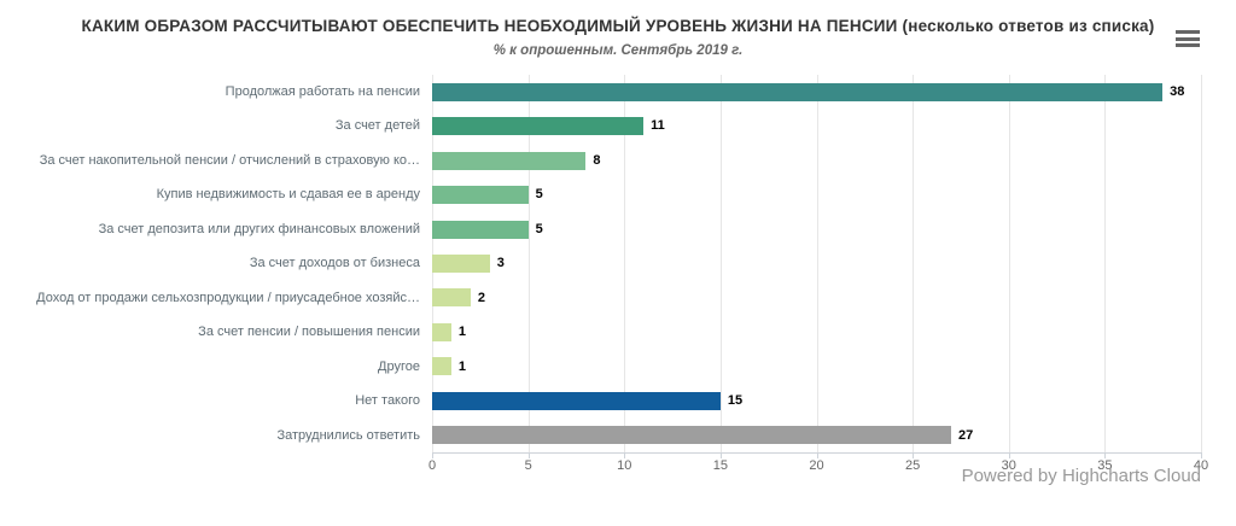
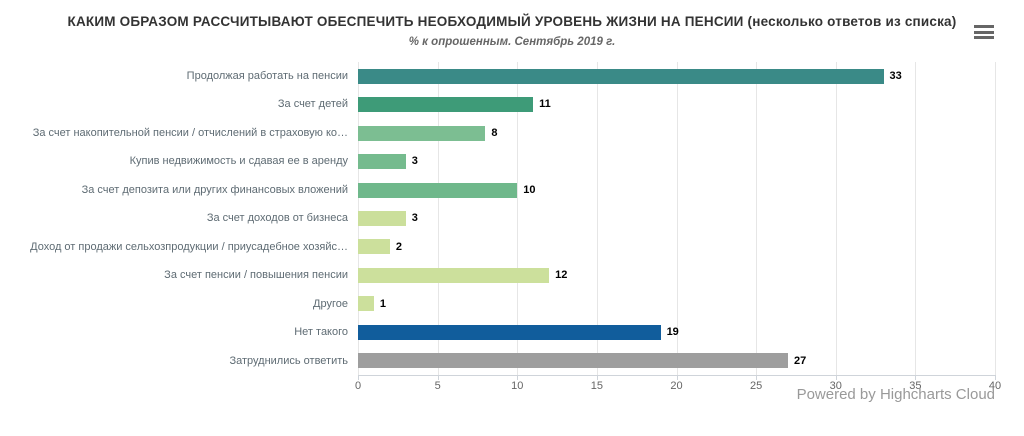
Продолжая работать на пенсии: 38 -> 33
Купив недвижимость и сдавая ее в аренду: 5 -> 3
За счет депозита или других финансовых вложений: 5 -> 10
За счет пенсии / повышения пенсии: 1 -> 12
Нет такого: 15 -> 19
